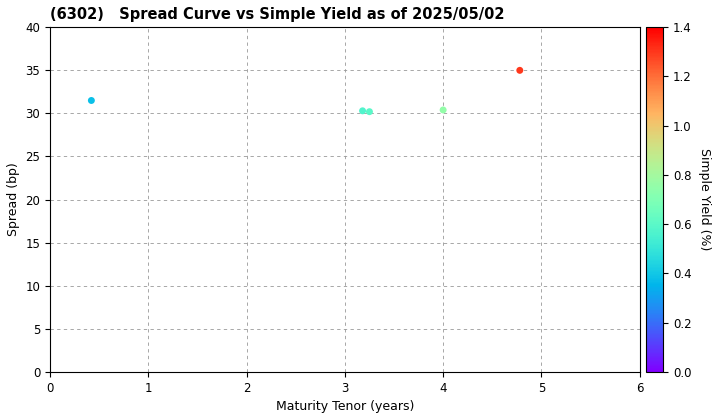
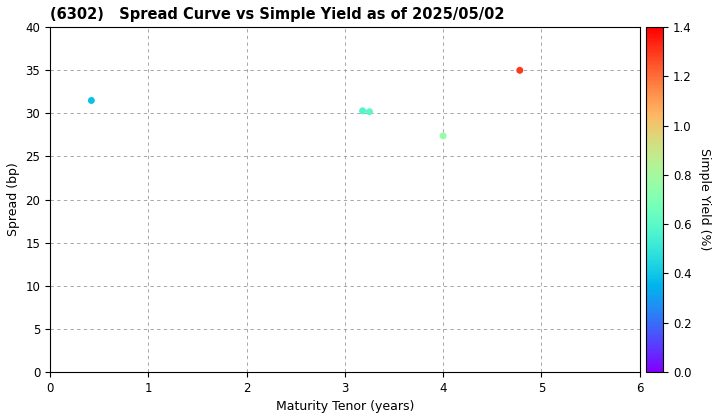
4: 30.4 -> 27.4
